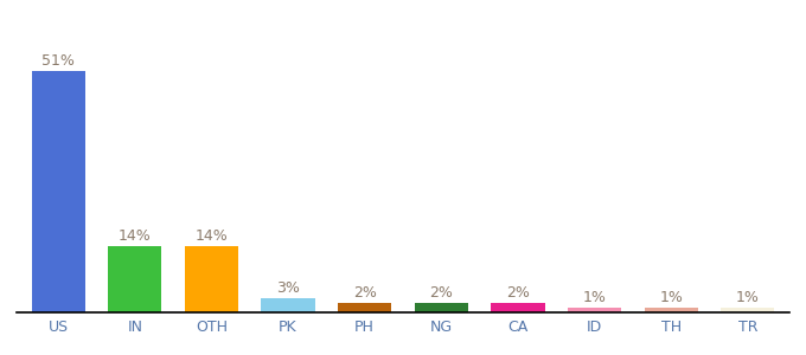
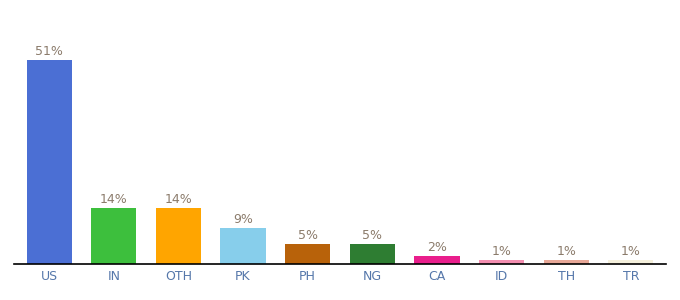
PK: 3% -> 9%
PH: 2% -> 5%
NG: 2% -> 5%
